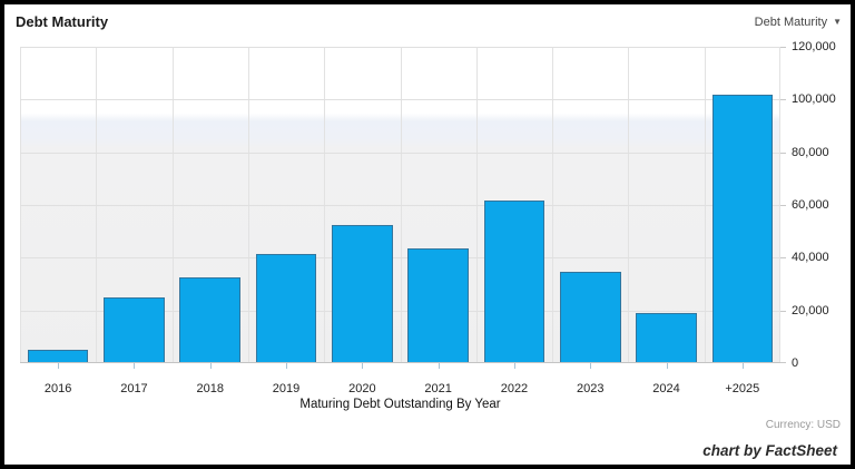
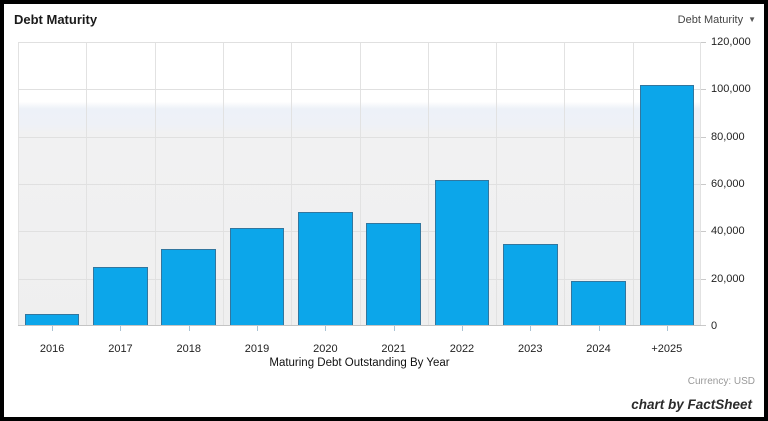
2020: 52000 -> 48000
